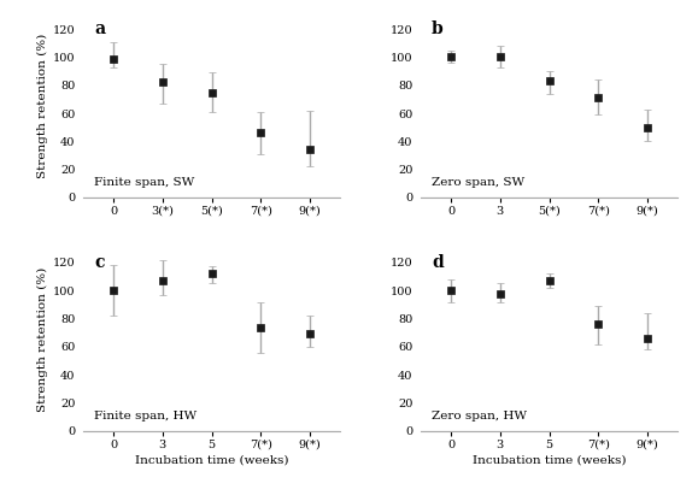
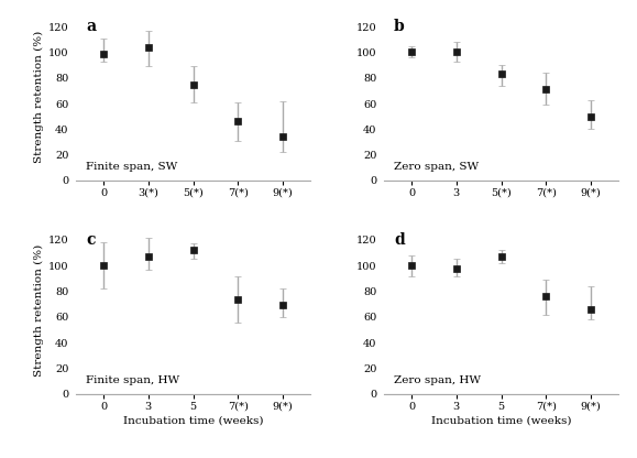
3(*): 82 -> 104
